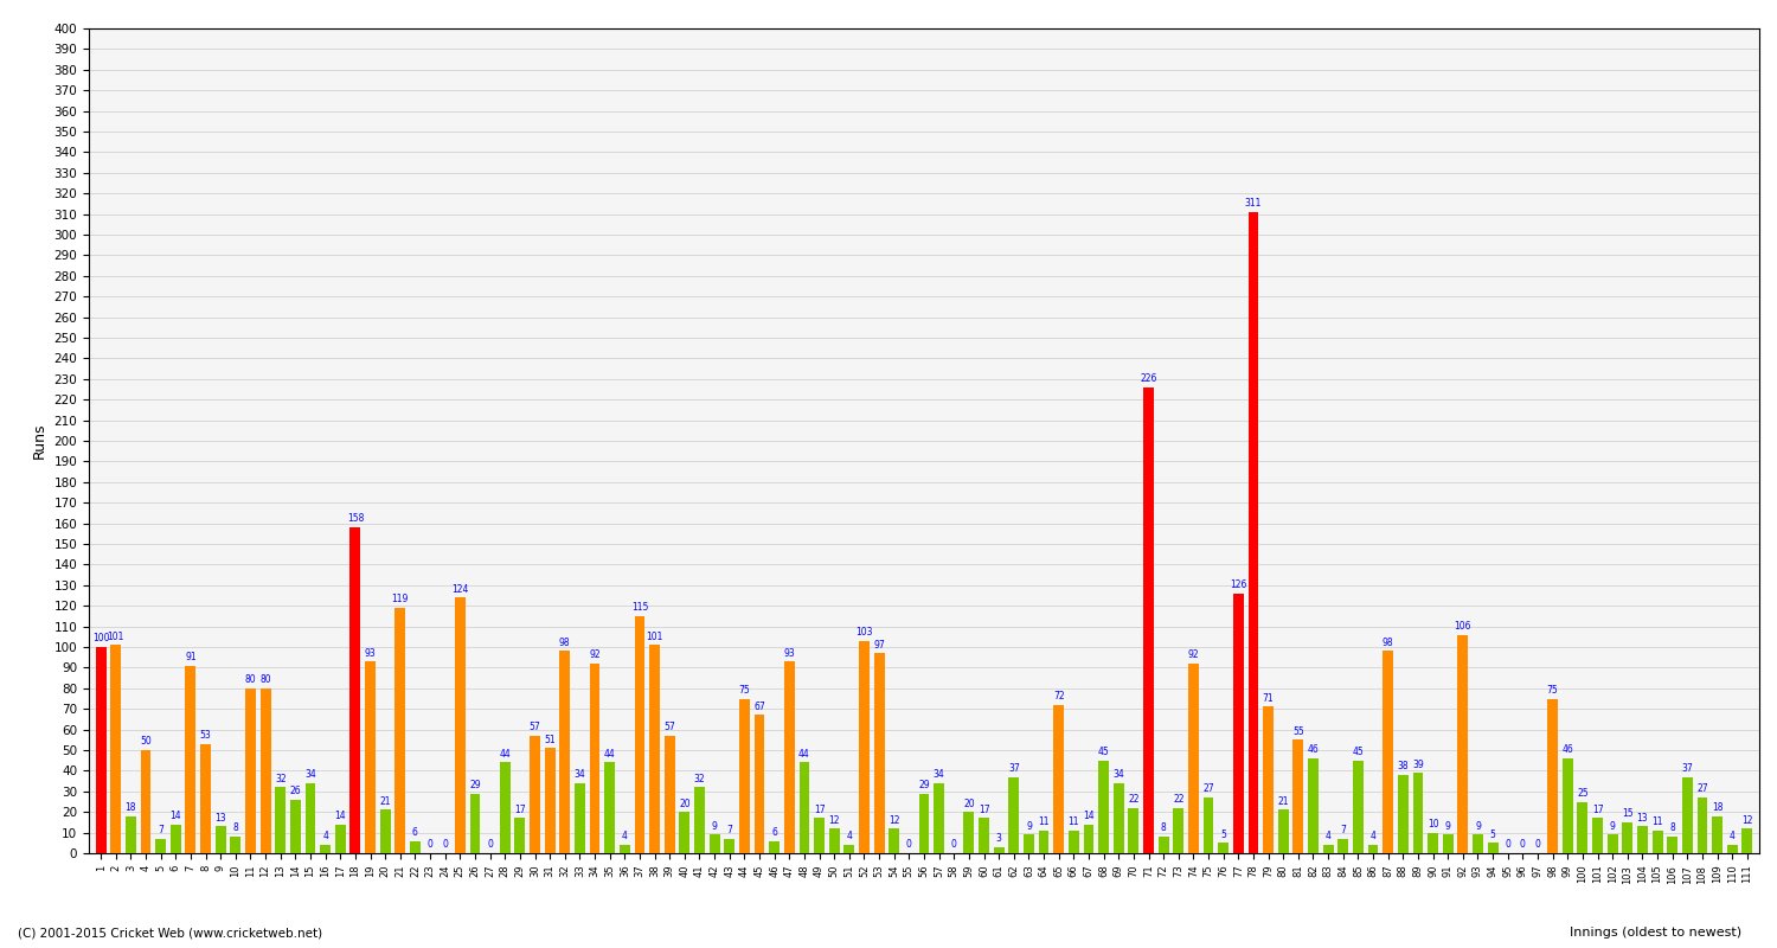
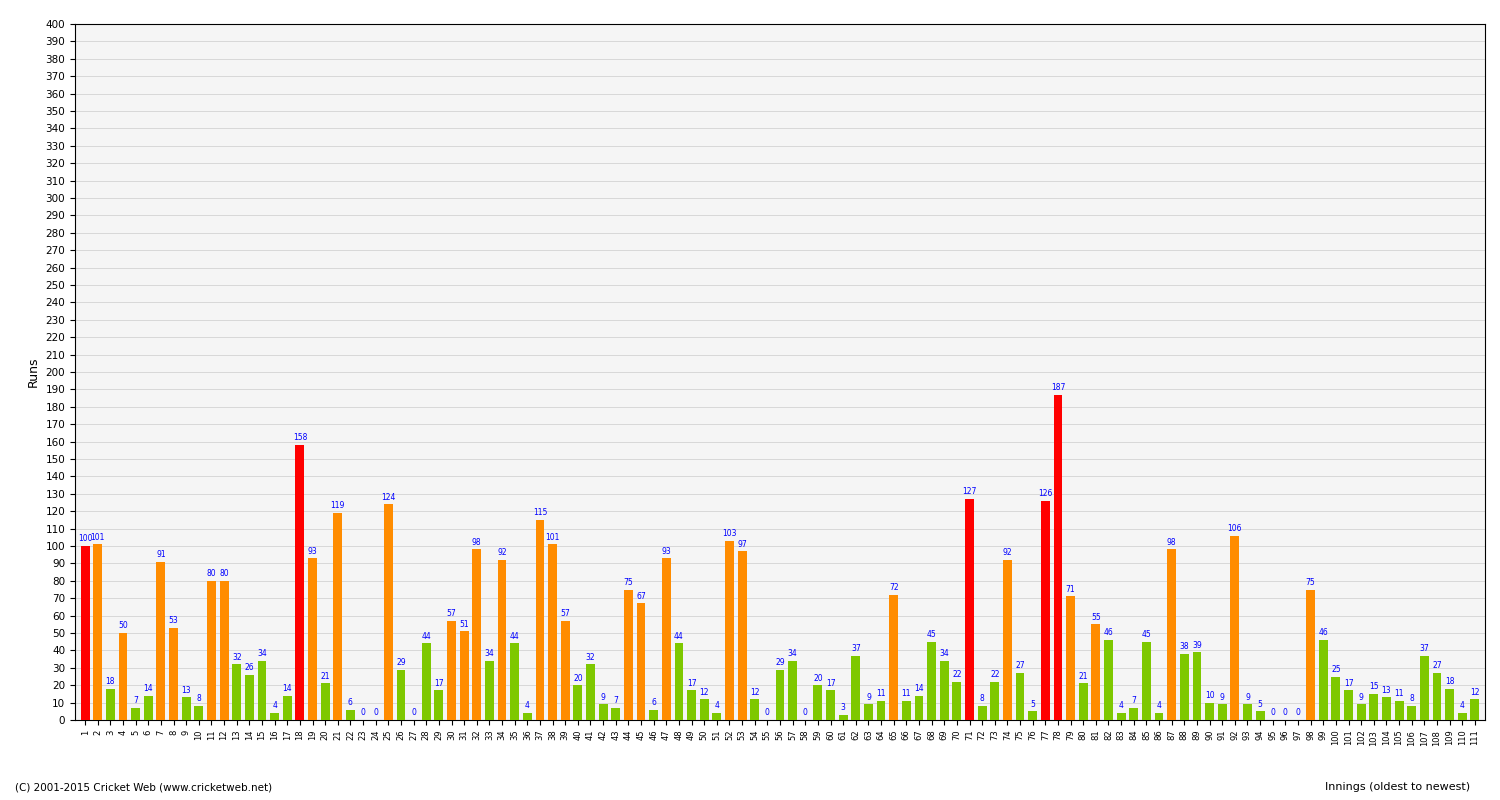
71: 226 -> 127
78: 311 -> 187
